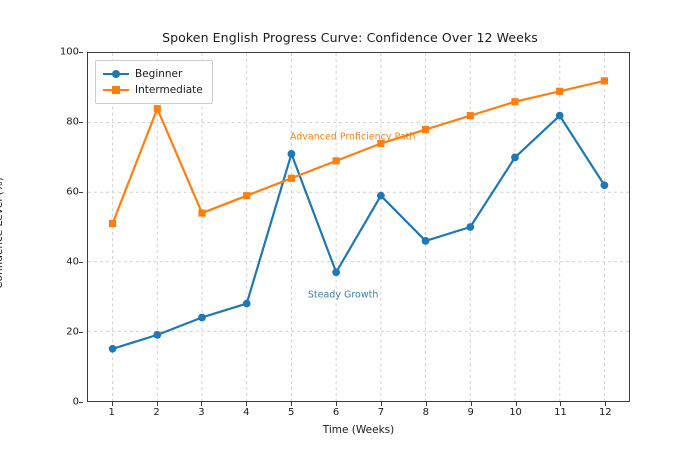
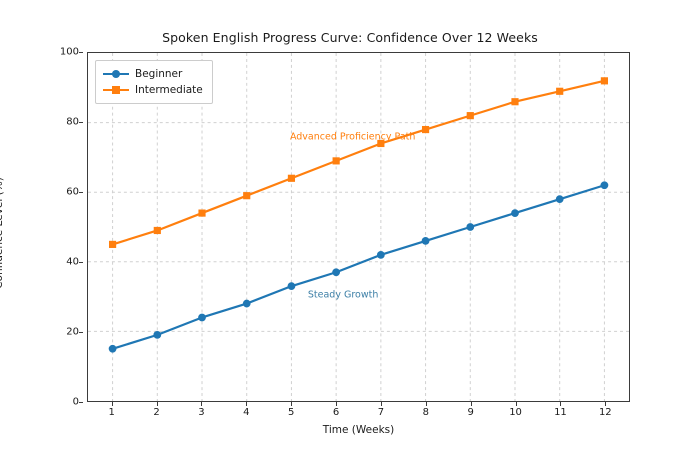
Intermediate/1: 51 -> 45
Intermediate/2: 84 -> 49
Beginner/5: 71 -> 33
Beginner/7: 59 -> 42
Beginner/10: 70 -> 54
Beginner/11: 82 -> 58
